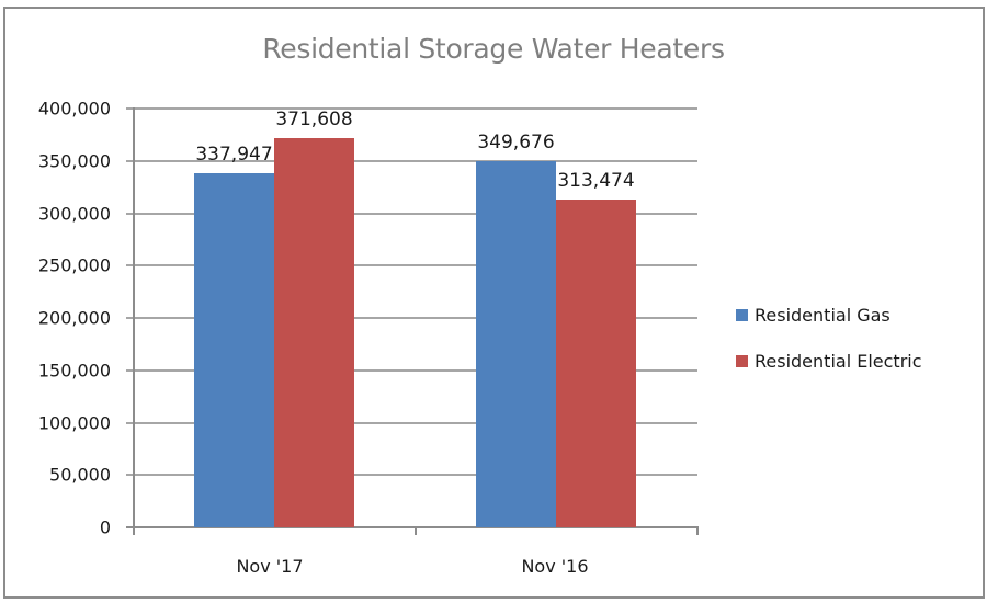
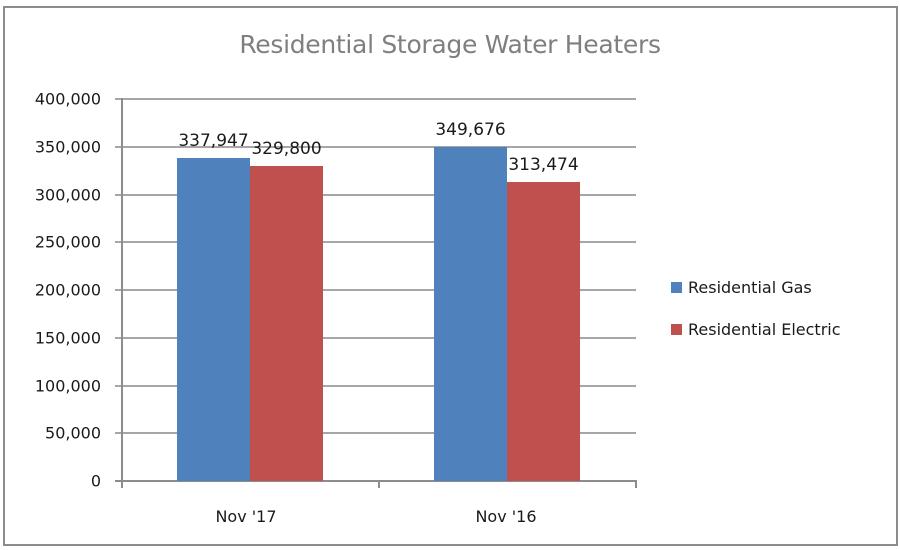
Residential Electric/Nov '17: 371,608 -> 329,800
